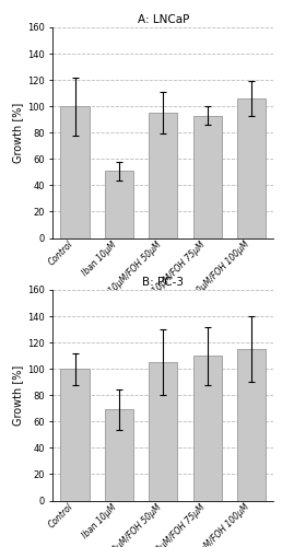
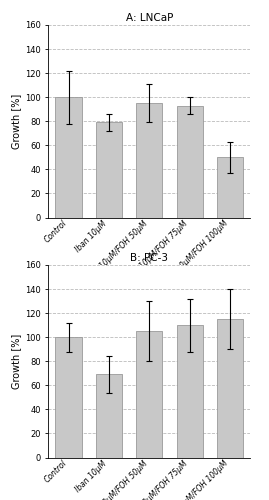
A: LNCaP/Iban 10μM: 51 -> 79
A: LNCaP/Iban 10μM/FOH 100μM: 106 -> 50
